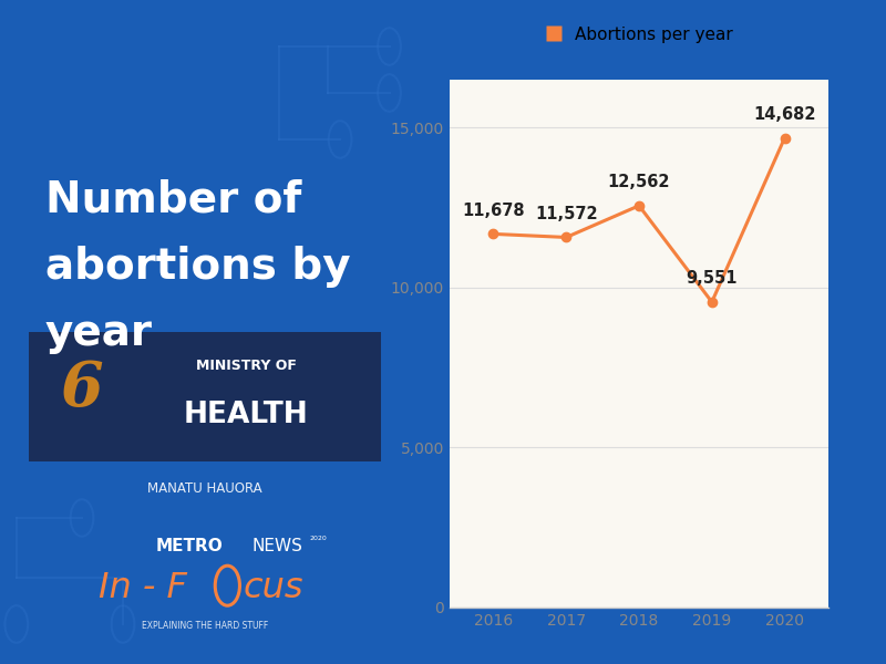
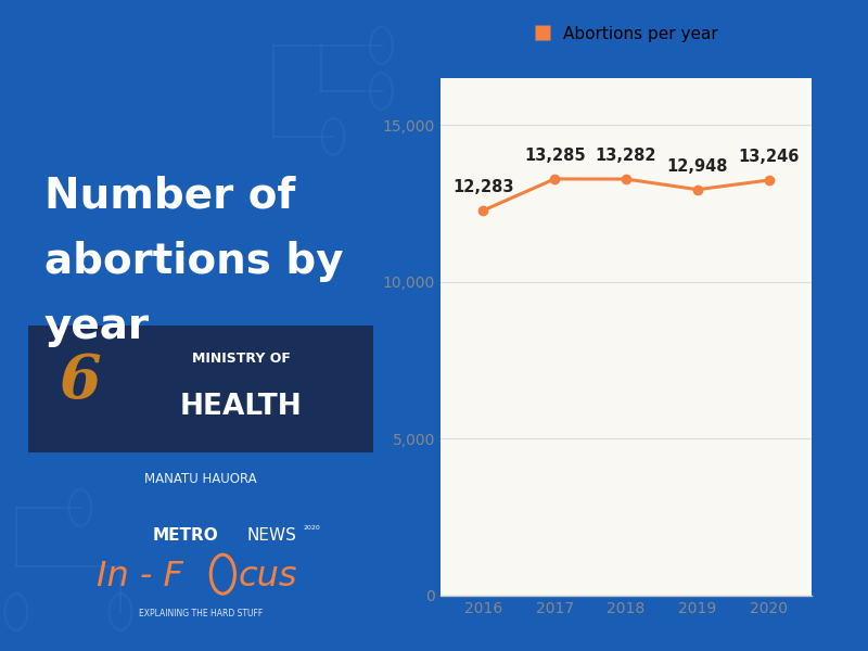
2016: 11,678 -> 12,283
2017: 11,572 -> 13,285
2018: 12,562 -> 13,282
2019: 9,551 -> 12,948
2020: 14,682 -> 13,246
